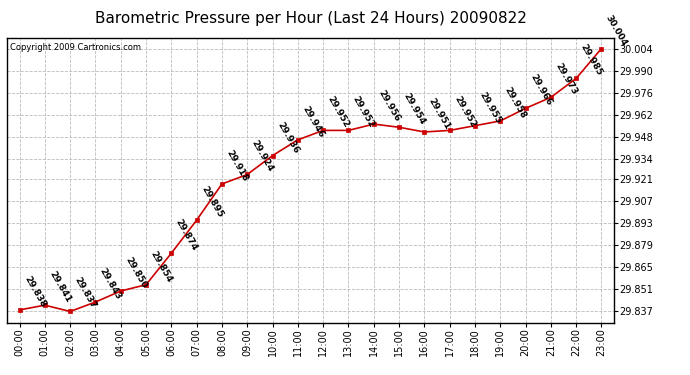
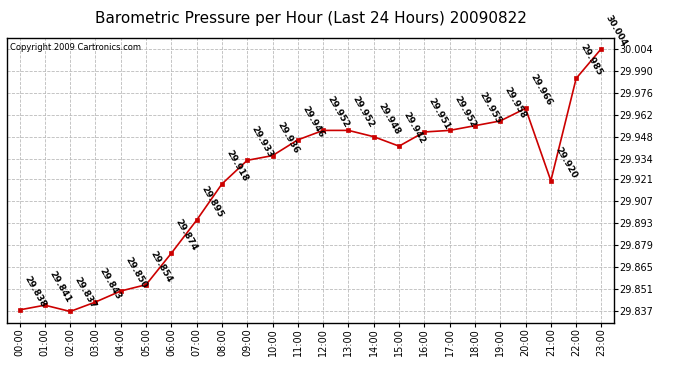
09:00: 29.924 -> 29.933
14:00: 29.956 -> 29.948
15:00: 29.954 -> 29.942
21:00: 29.973 -> 29.920
